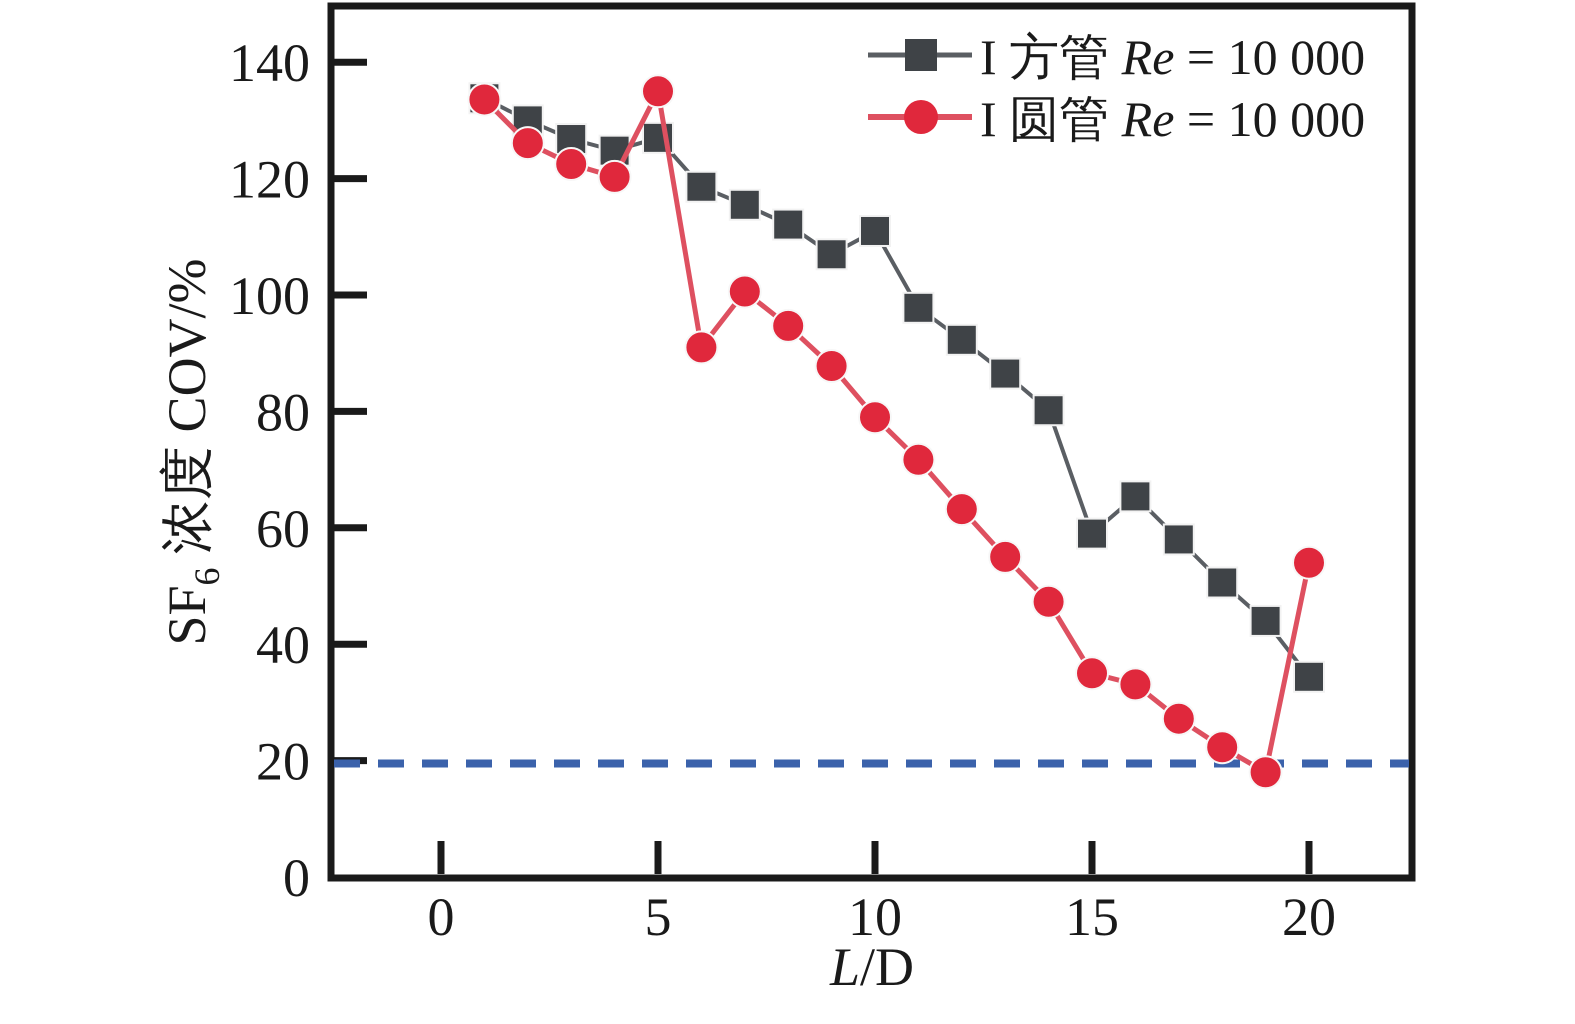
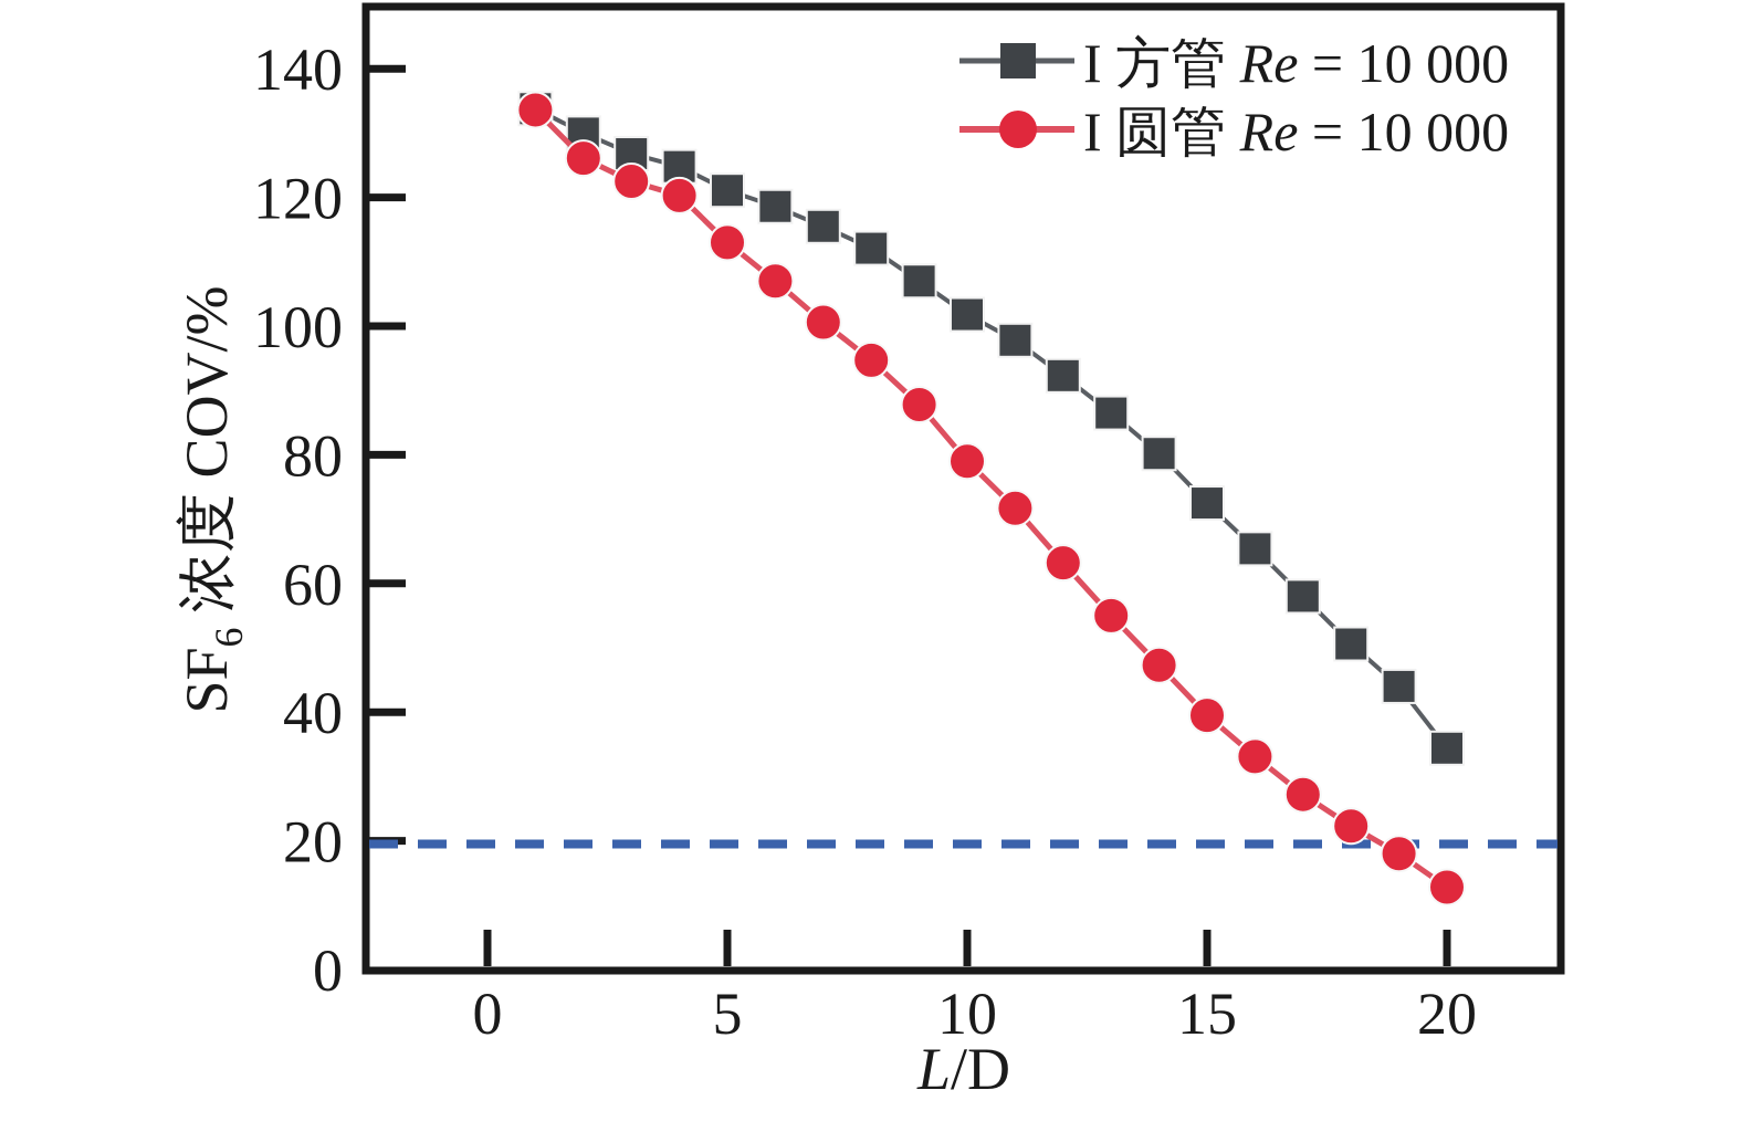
I 方管 Re = 10 000/5: 127 -> 121
I 圆管 Re = 10 000/5: 135 -> 113
I 圆管 Re = 10 000/6: 91 -> 107
I 方管 Re = 10 000/10: 111 -> 102
I 方管 Re = 10 000/15: 59 -> 72
I 圆管 Re = 10 000/15: 35 -> 40
I 圆管 Re = 10 000/20: 54 -> 13
